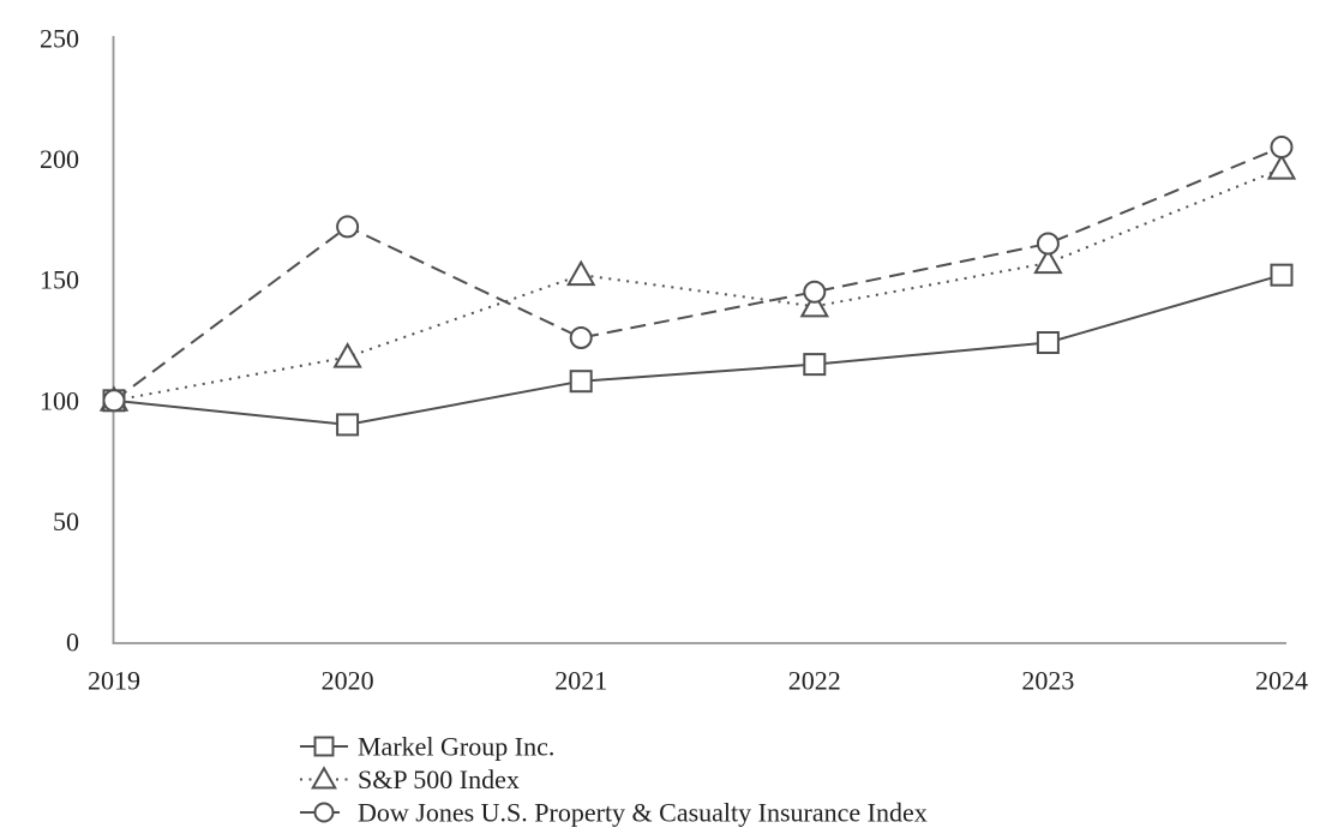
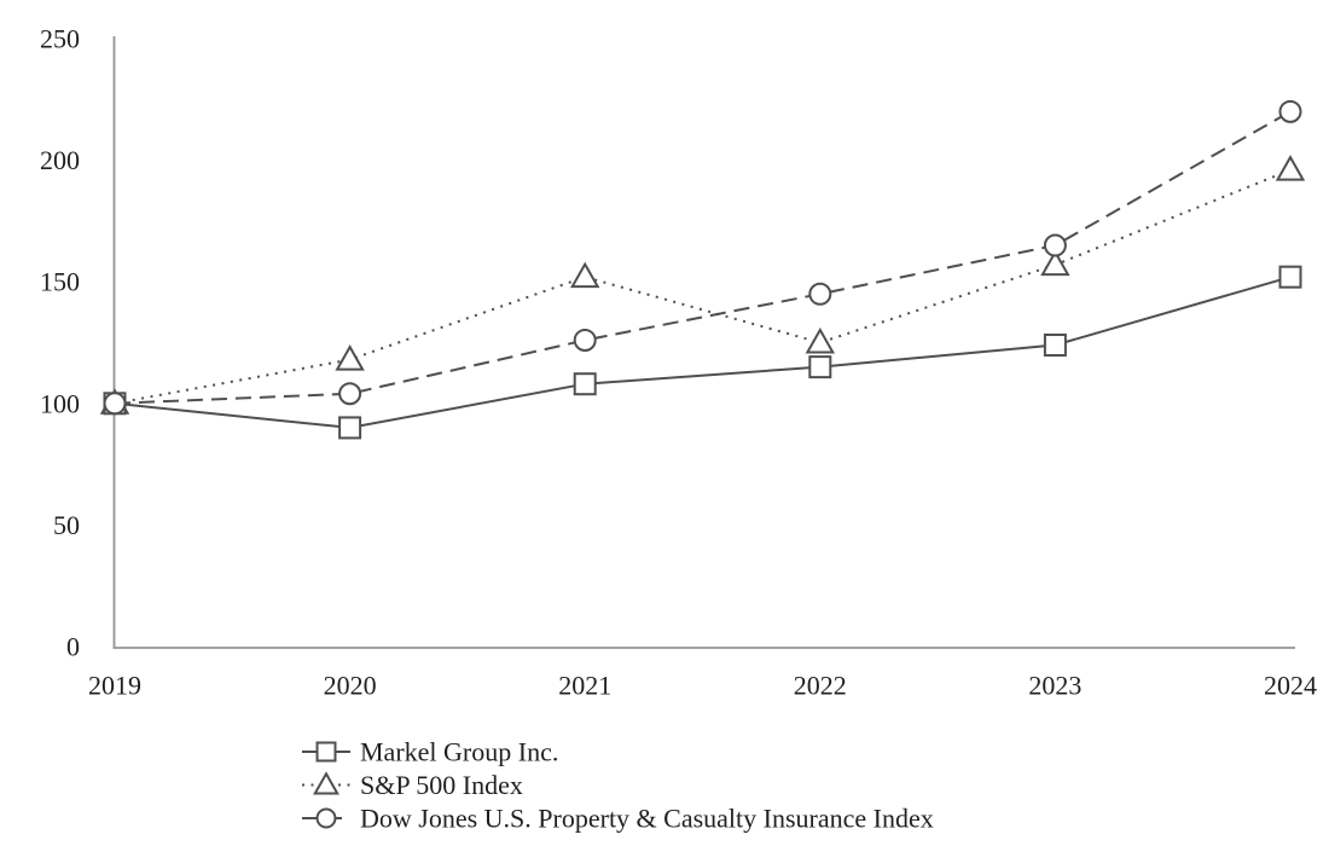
Dow Jones U.S. Property & Casualty Insurance Index/2020: 172 -> 104
S&P 500 Index/2022: 139 -> 125
Dow Jones U.S. Property & Casualty Insurance Index/2024: 205 -> 220
